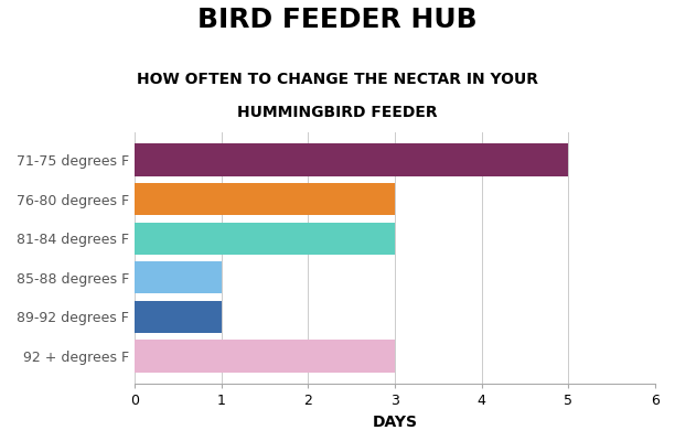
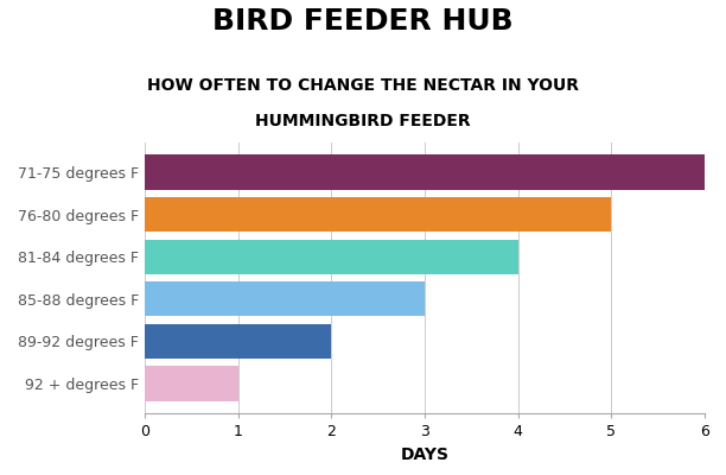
71-75 degrees F: 5 -> 6
76-80 degrees F: 3 -> 5
81-84 degrees F: 3 -> 4
85-88 degrees F: 1 -> 3
89-92 degrees F: 1 -> 2
92 + degrees F: 3 -> 1
